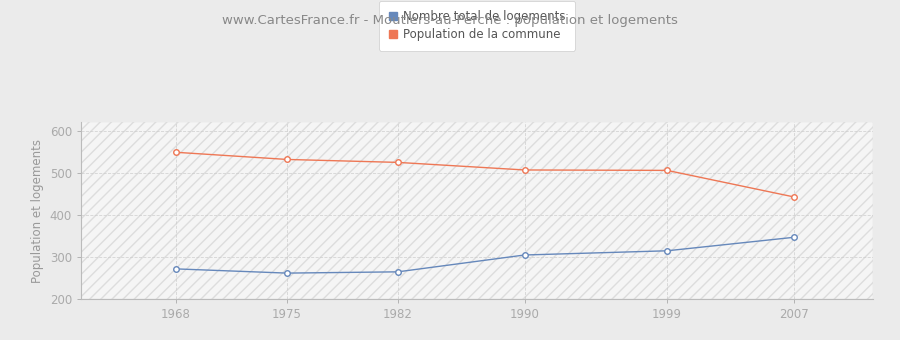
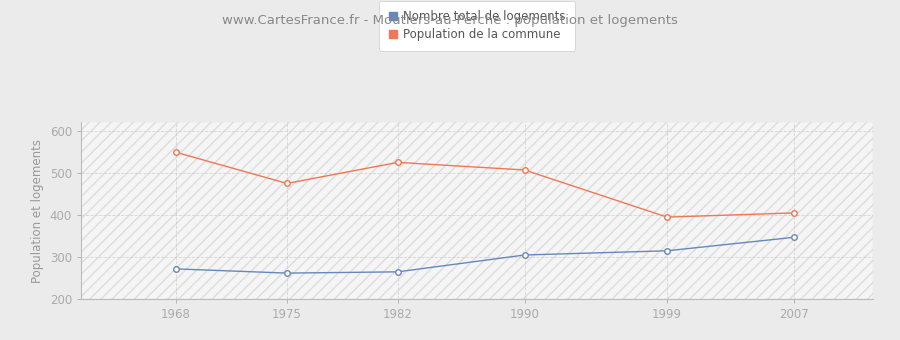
Population de la commune/1975: 532 -> 475
Population de la commune/1999: 506 -> 395
Population de la commune/2007: 443 -> 405
